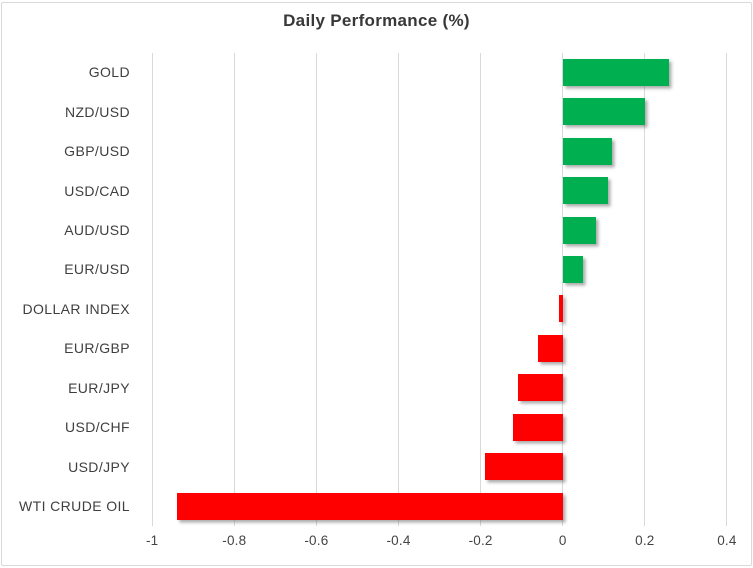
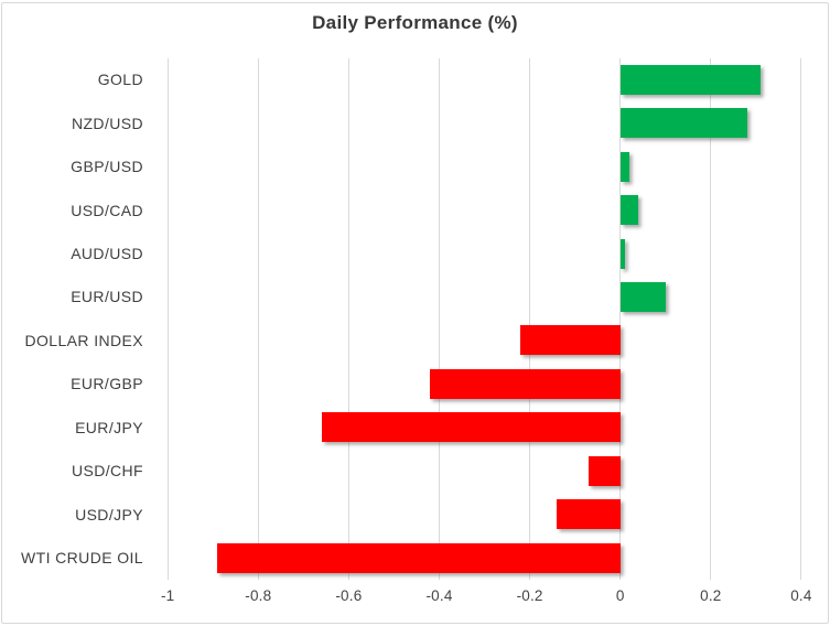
GOLD: 0.26 -> 0.31
NZD/USD: 0.20 -> 0.28
GBP/USD: 0.12 -> 0.02
USD/CAD: 0.11 -> 0.04
AUD/USD: 0.08 -> 0.01
EUR/USD: 0.05 -> 0.10
DOLLAR INDEX: -0.01 -> -0.22
EUR/GBP: -0.06 -> -0.42
EUR/JPY: -0.11 -> -0.66
USD/CHF: -0.12 -> -0.07
USD/JPY: -0.19 -> -0.14
WTI CRUDE OIL: -0.94 -> -0.89
